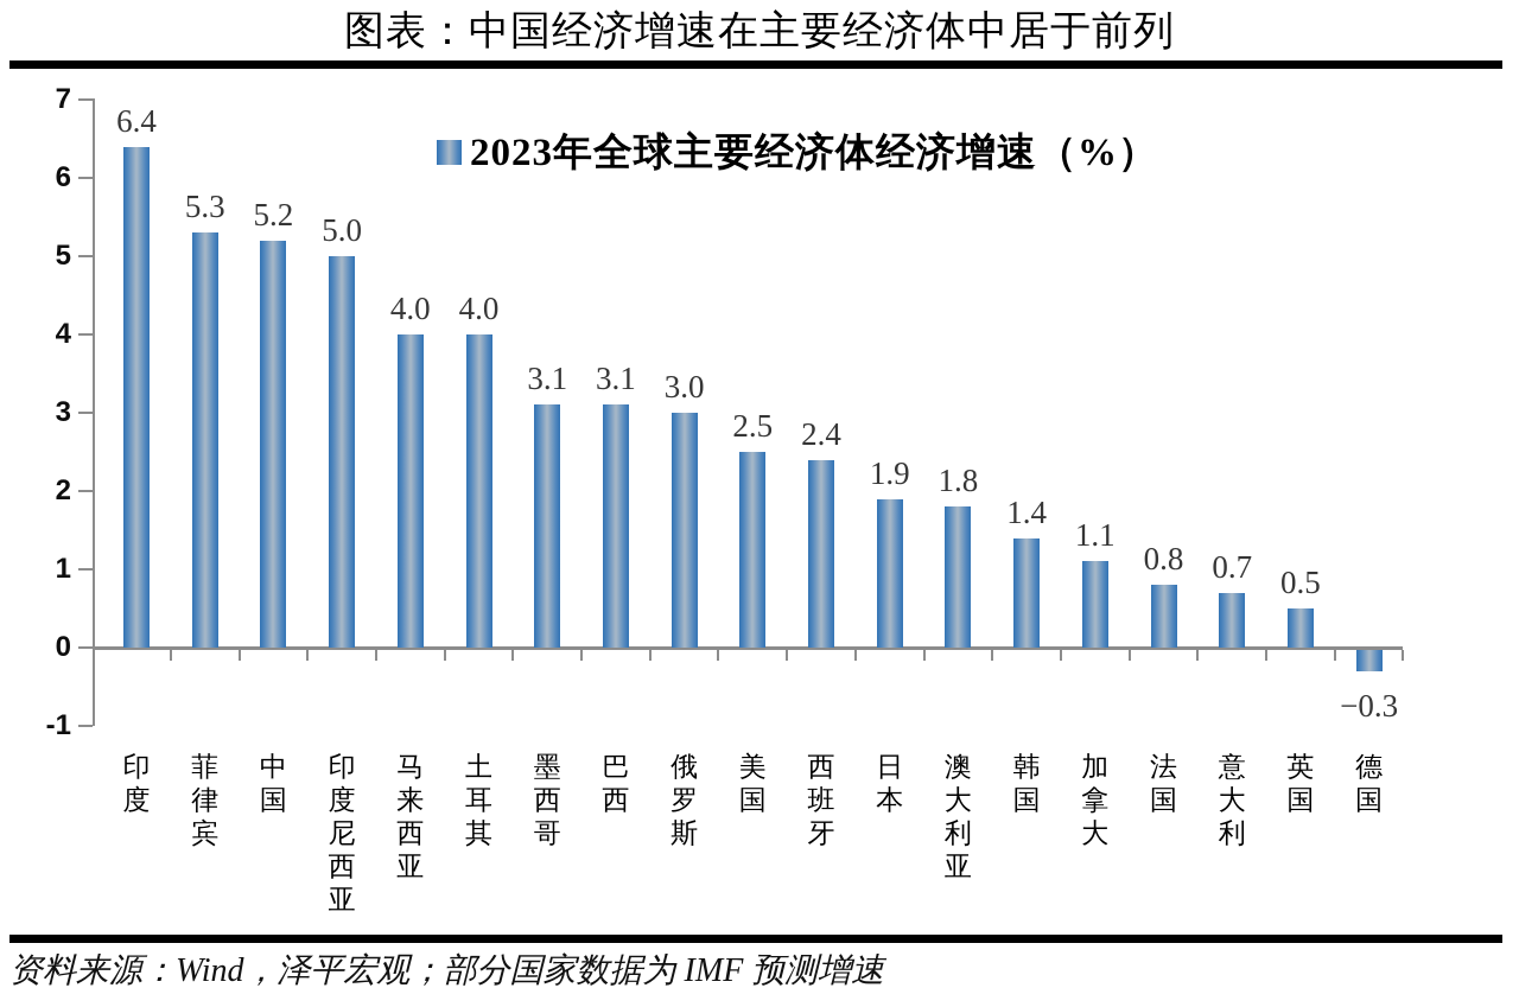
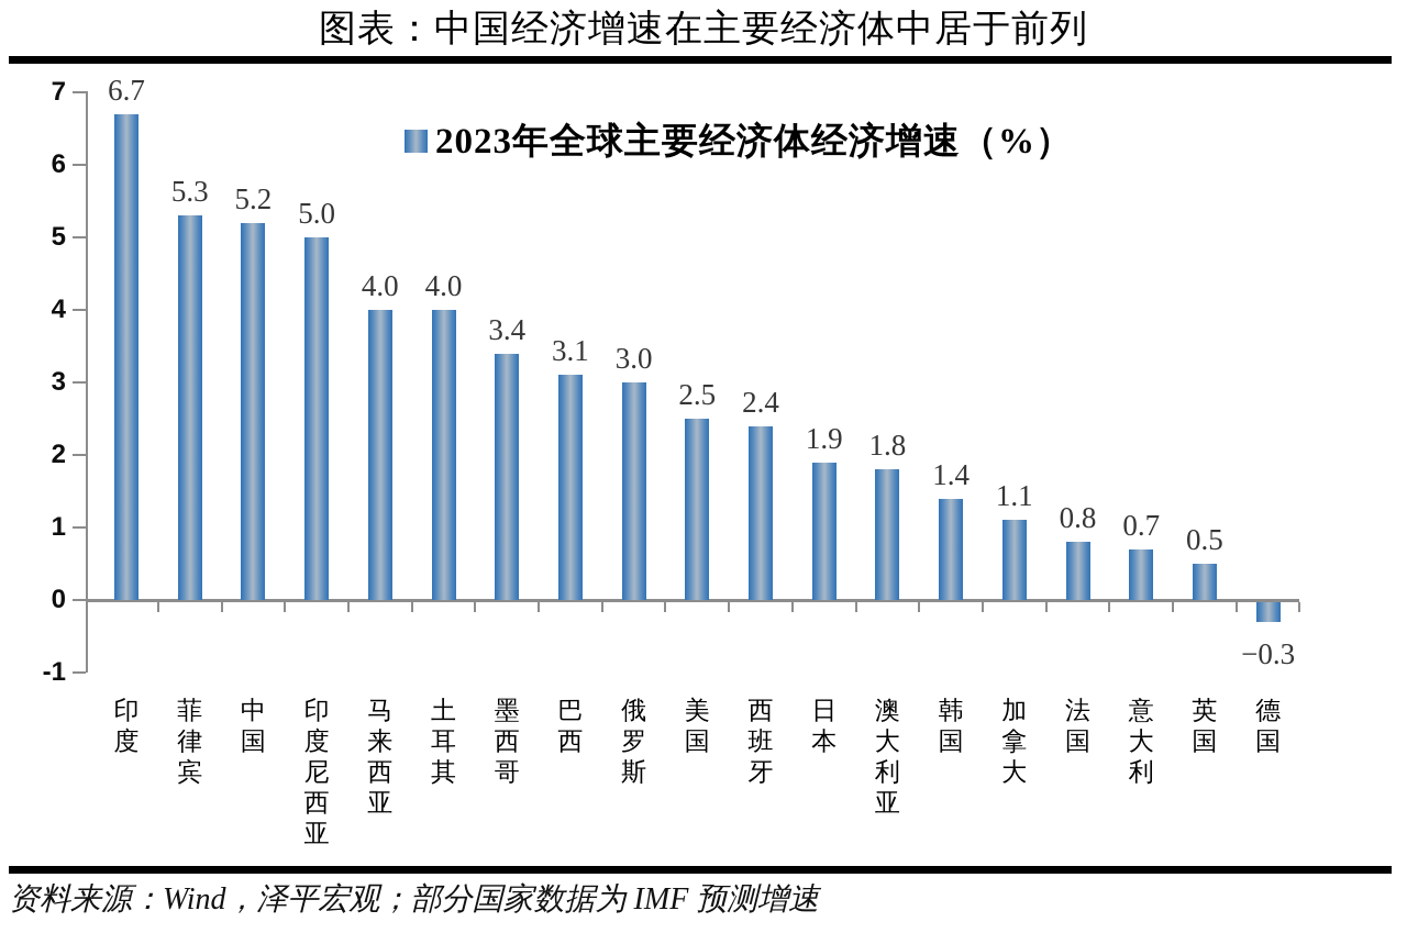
印度: 6.4 -> 6.7
墨西哥: 3.1 -> 3.4
